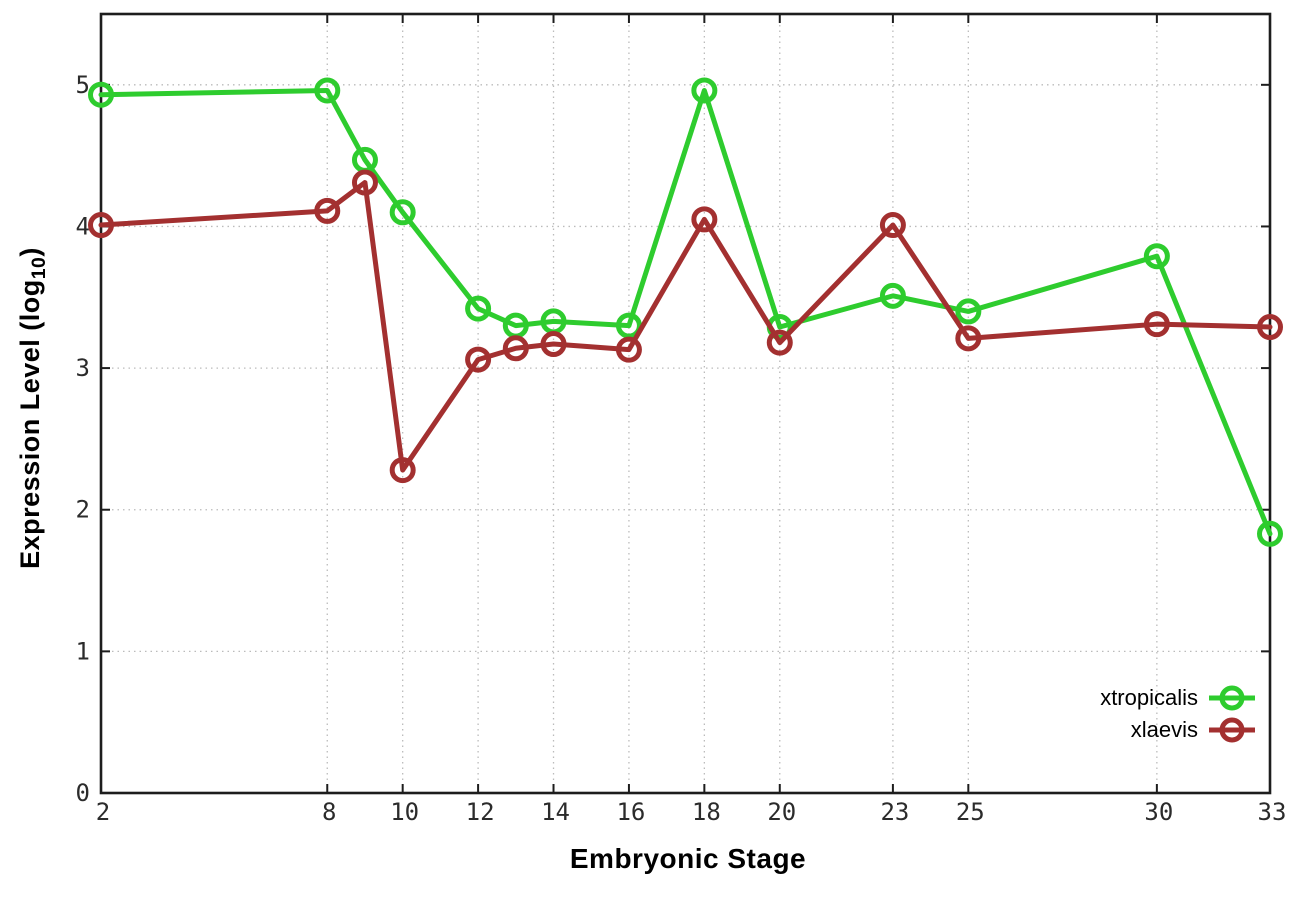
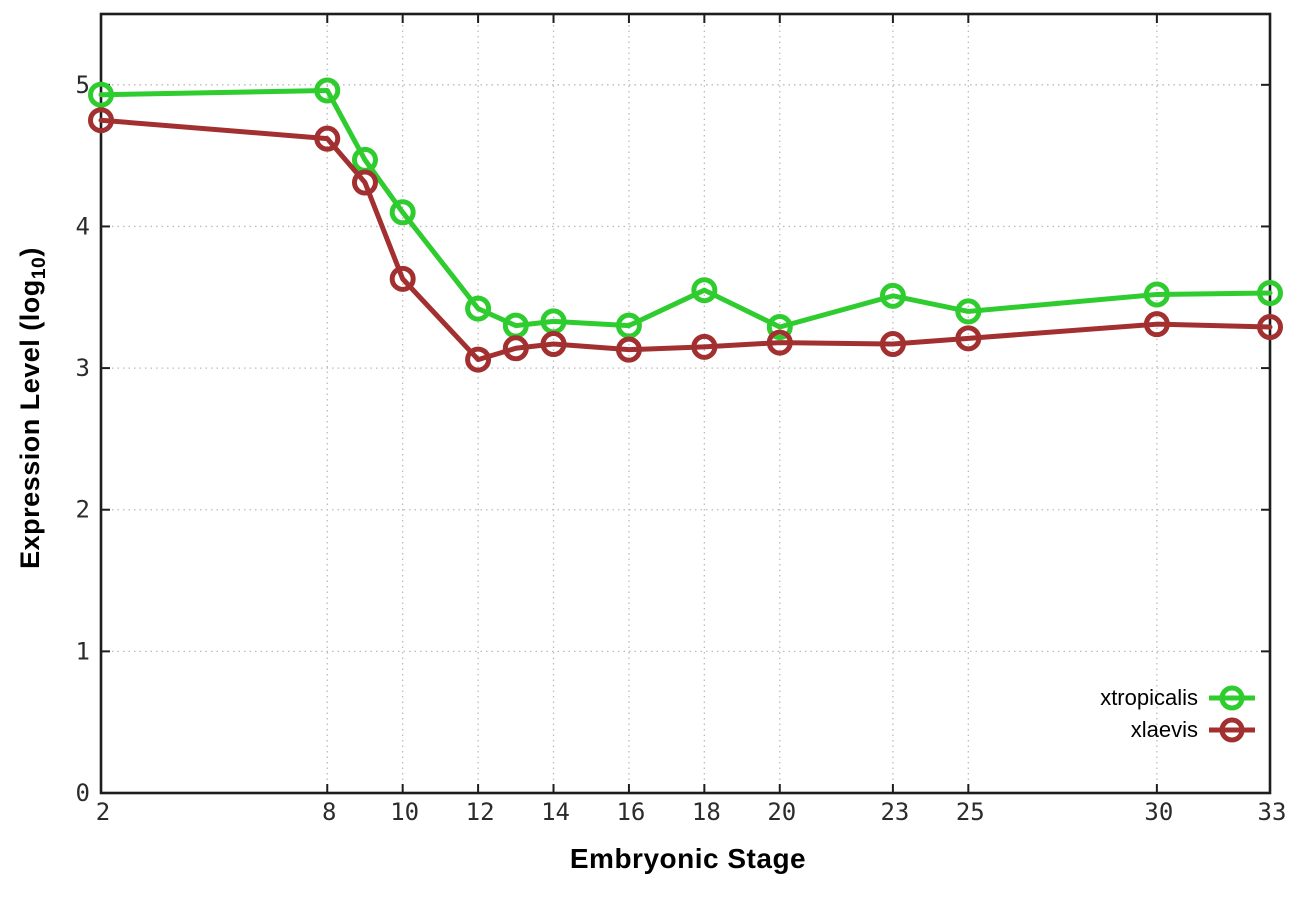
xlaevis/2: 4.01 -> 4.75
xlaevis/8: 4.11 -> 4.62
xlaevis/10: 2.28 -> 3.63
xtropicalis/18: 4.96 -> 3.55
xlaevis/18: 4.05 -> 3.15
xlaevis/23: 4.01 -> 3.17
xtropicalis/30: 3.79 -> 3.52
xtropicalis/33: 1.83 -> 3.53
